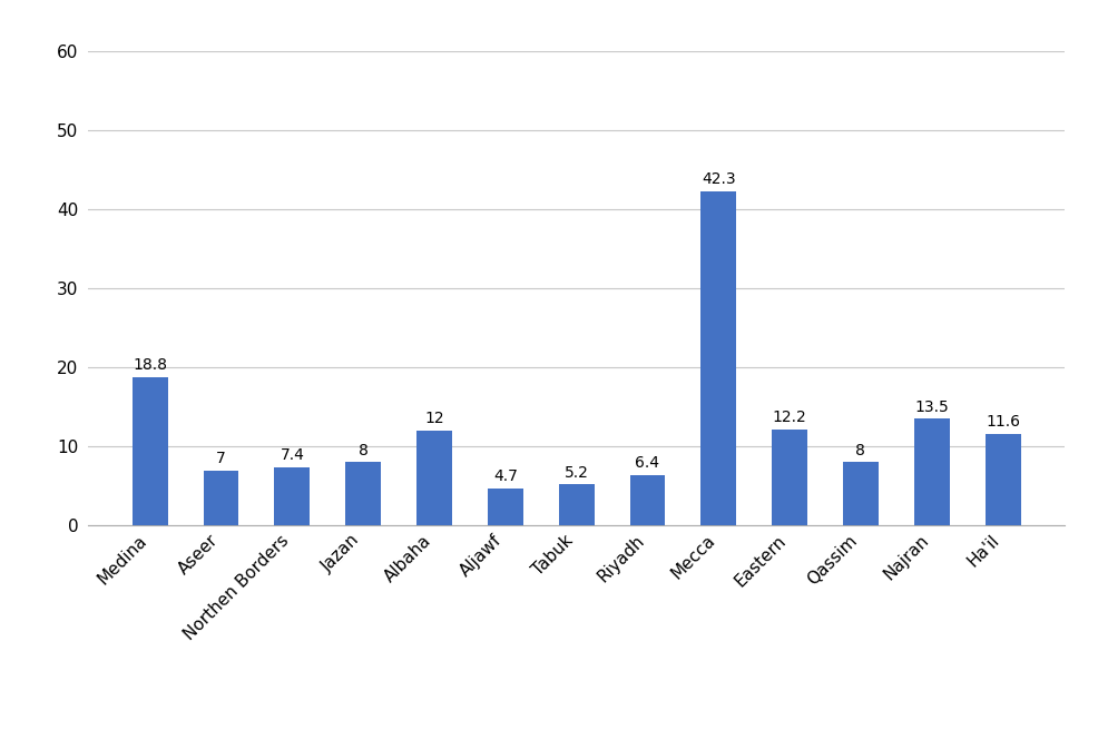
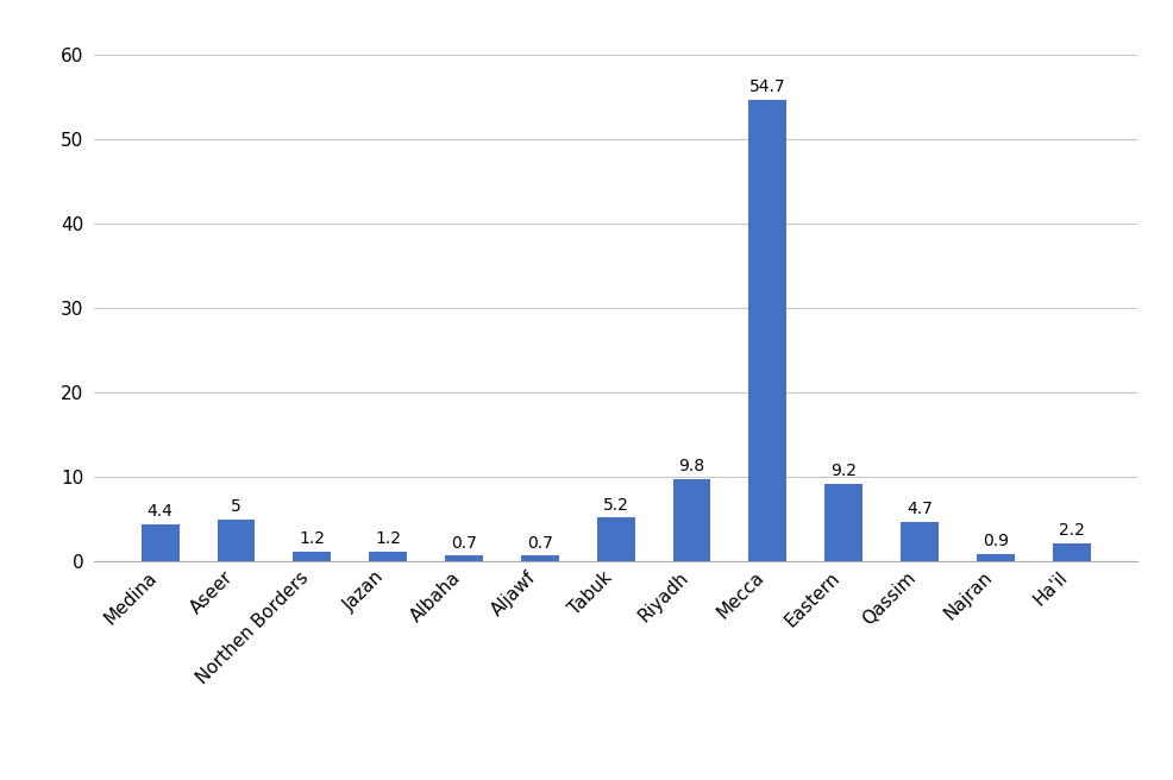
Medina: 18.8 -> 4.4
Aseer: 7 -> 5
Northen Borders: 7.4 -> 1.2
Jazan: 8 -> 1.2
Albaha: 12 -> 0.7
Aljawf: 4.7 -> 0.7
Riyadh: 6.4 -> 9.8
Mecca: 42.3 -> 54.7
Eastern: 12.2 -> 9.2
Qassim: 8 -> 4.7
Najran: 13.5 -> 0.9
Ha'il: 11.6 -> 2.2
